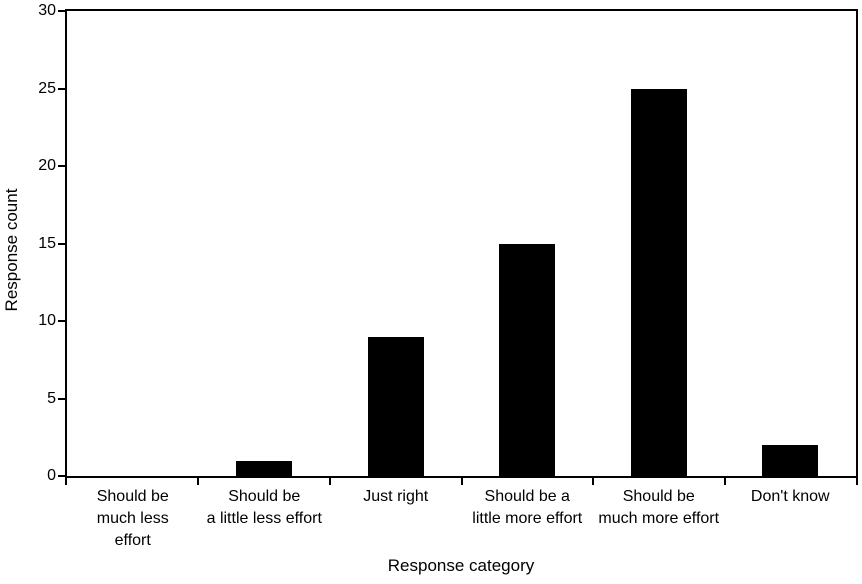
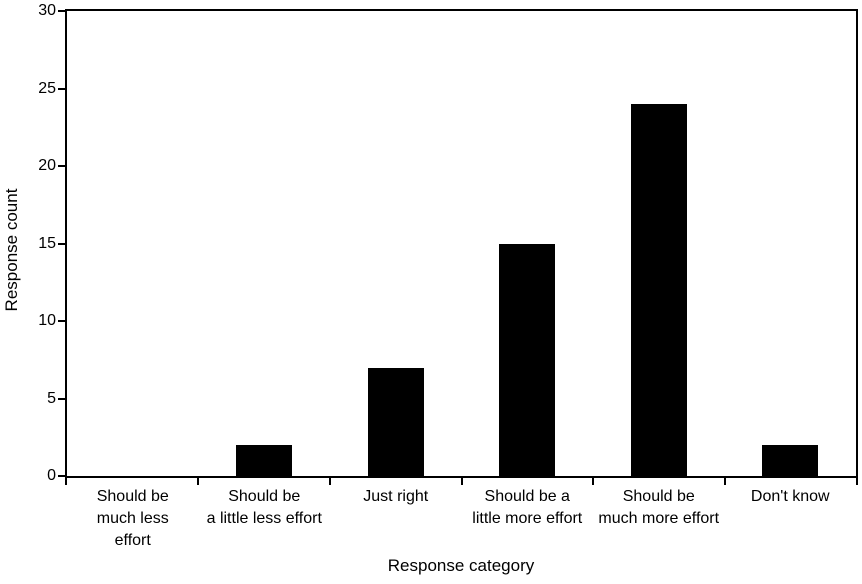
Should be a little less effort: 1 -> 2
Just right: 9 -> 7
Should be much more effort: 25 -> 24
